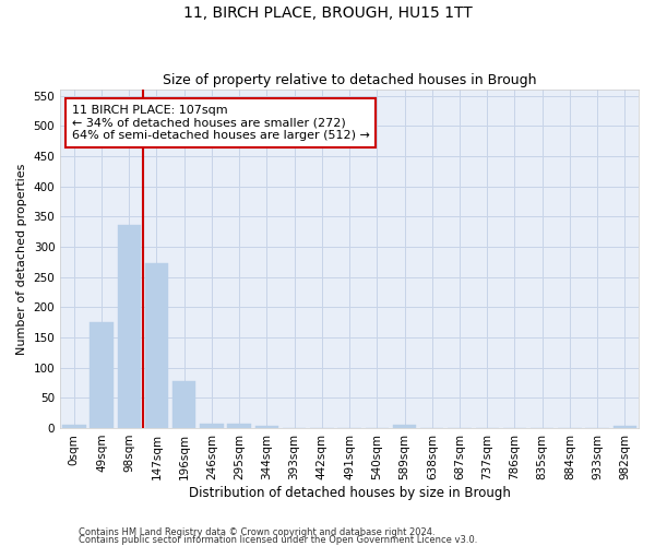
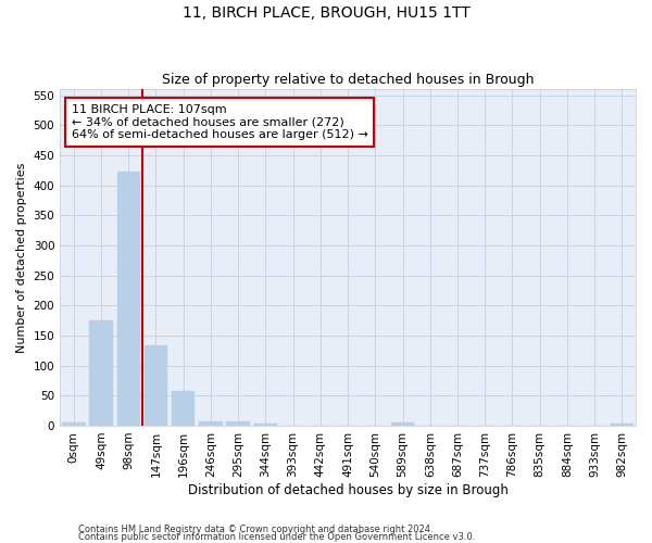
98sqm: 336 -> 422
147sqm: 272 -> 133
196sqm: 78 -> 58
